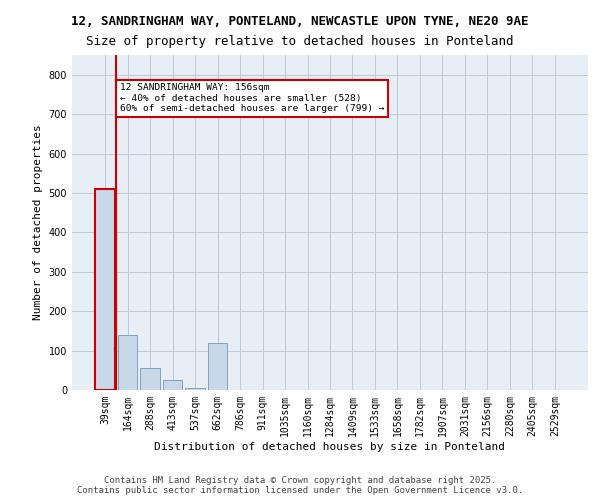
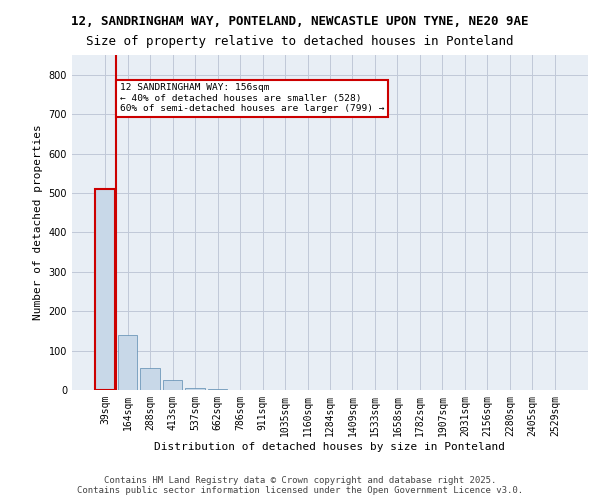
662sqm: 120 -> 2
